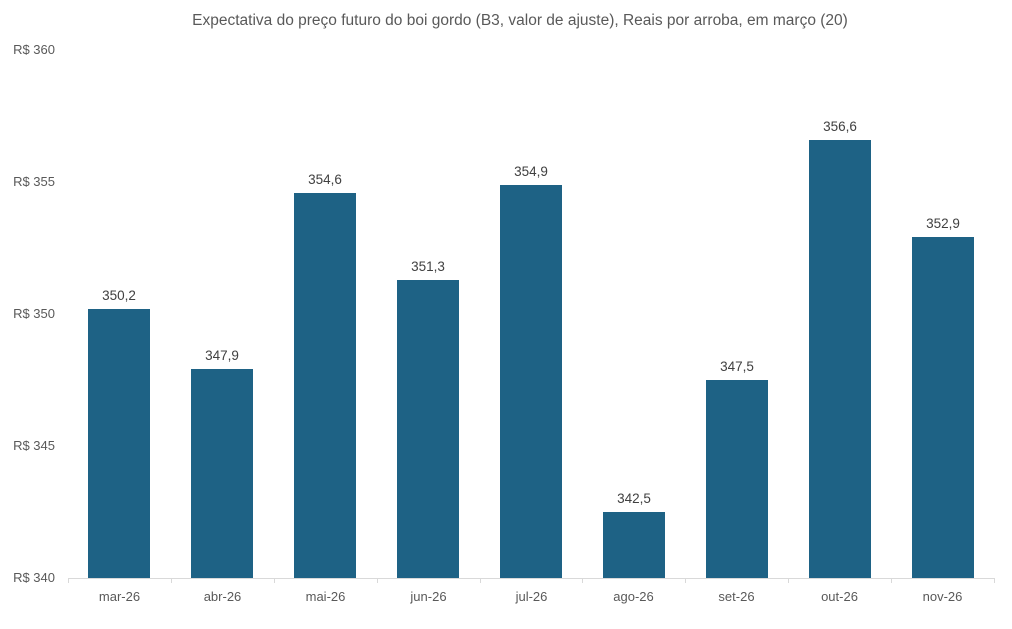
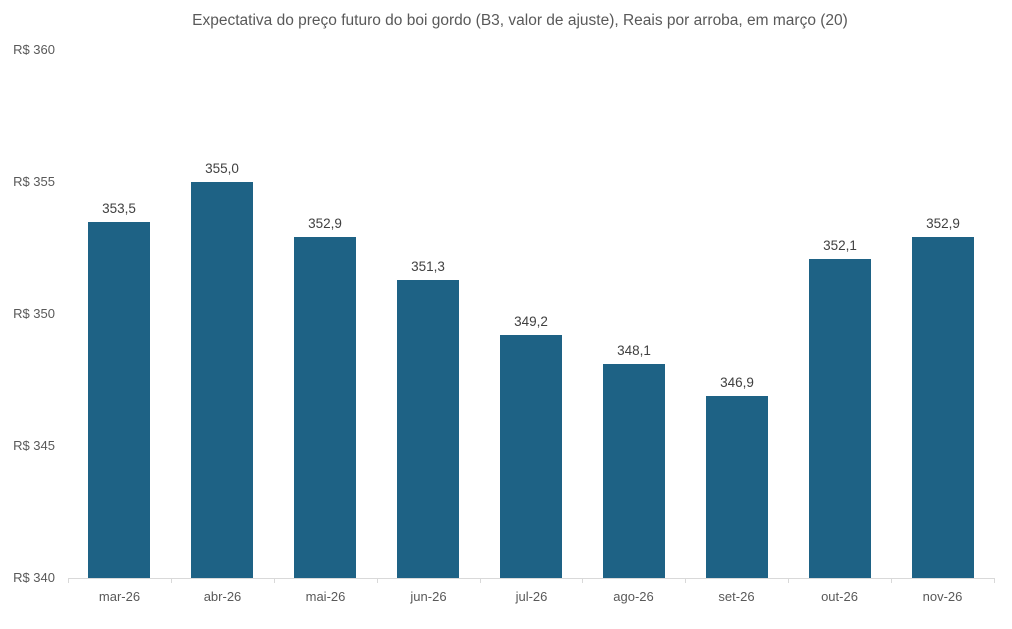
mar-26: 350,2 -> 353,5
abr-26: 347,9 -> 355,0
mai-26: 354,6 -> 352,9
jul-26: 354,9 -> 349,2
ago-26: 342,5 -> 348,1
set-26: 347,5 -> 346,9
out-26: 356,6 -> 352,1
